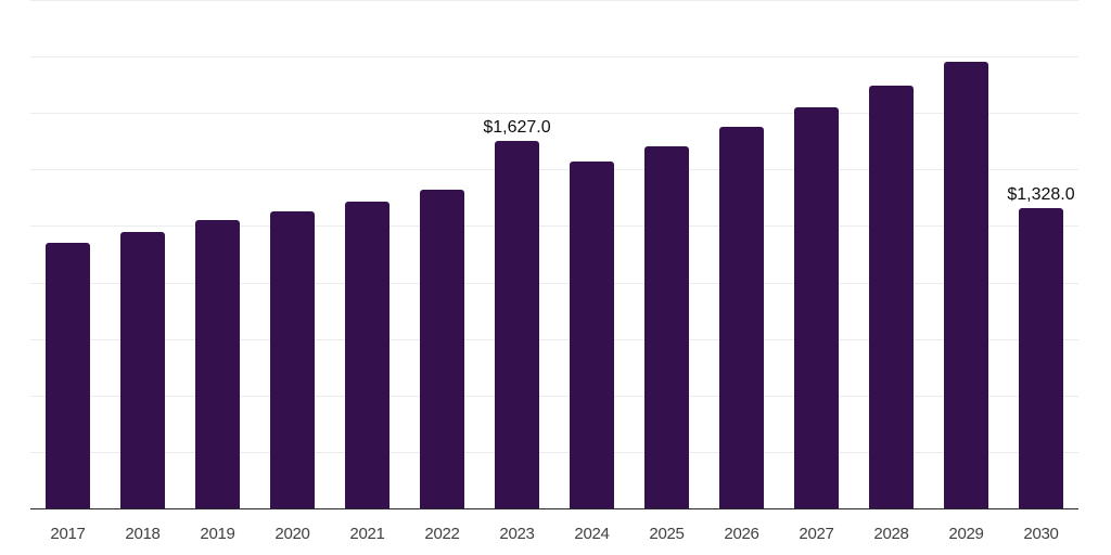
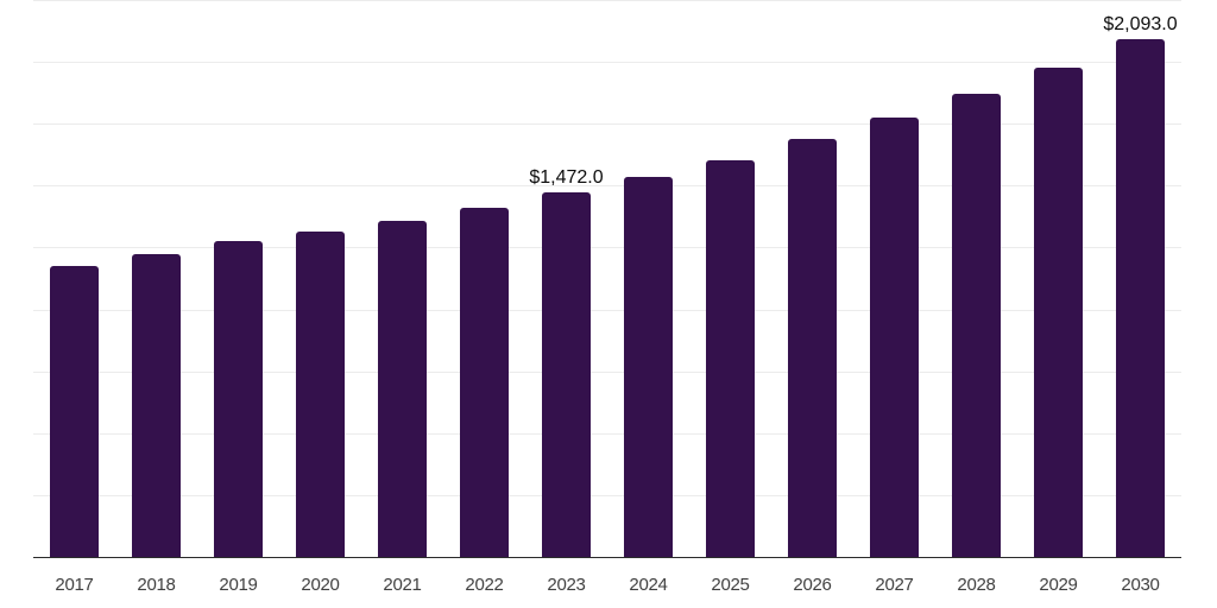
2023: $1,627.0 -> $1,472.0
2030: $1,328.0 -> $2,093.0
